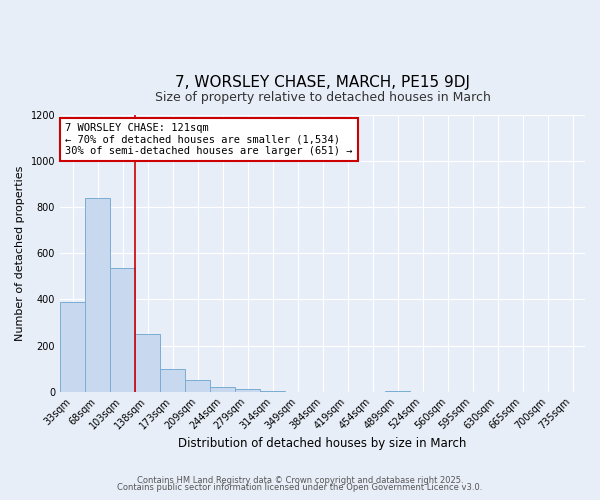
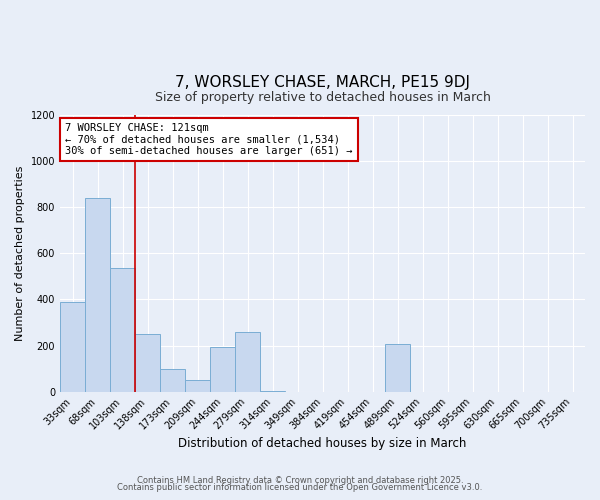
244sqm: 20 -> 195
279sqm: 12 -> 260
489sqm: 4 -> 205
